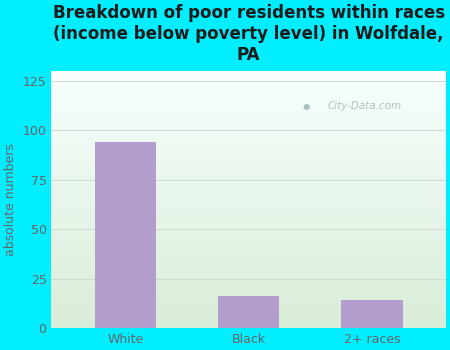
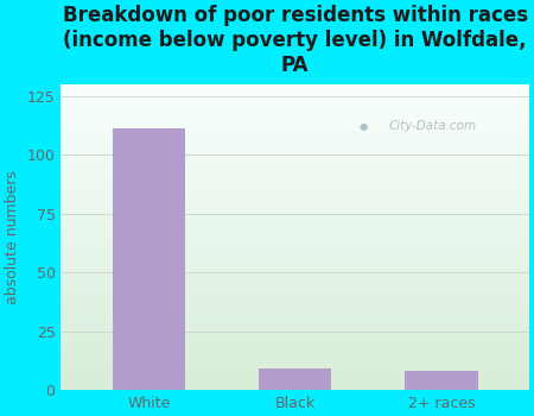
White: 94 -> 111
Black: 16 -> 9
2+ races: 14 -> 8
